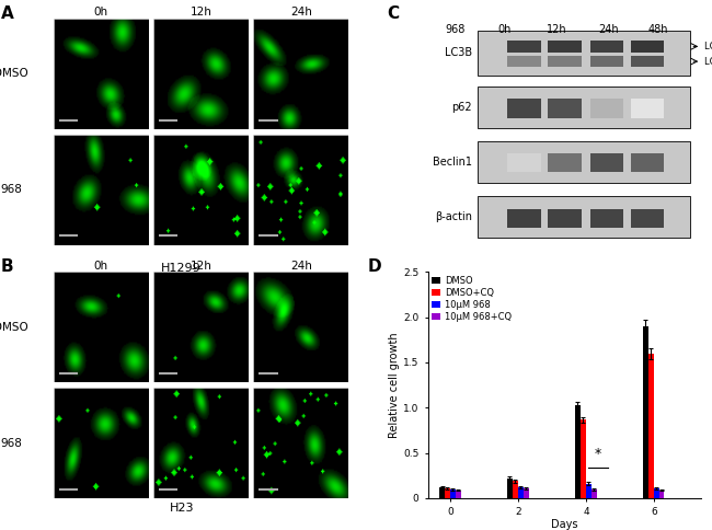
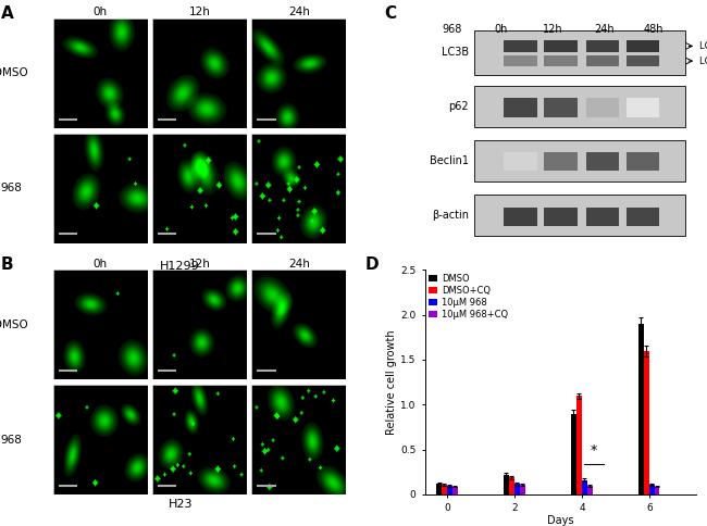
DMSO/4: 1.03 -> 0.90
DMSO+CQ/4: 0.87 -> 1.10
